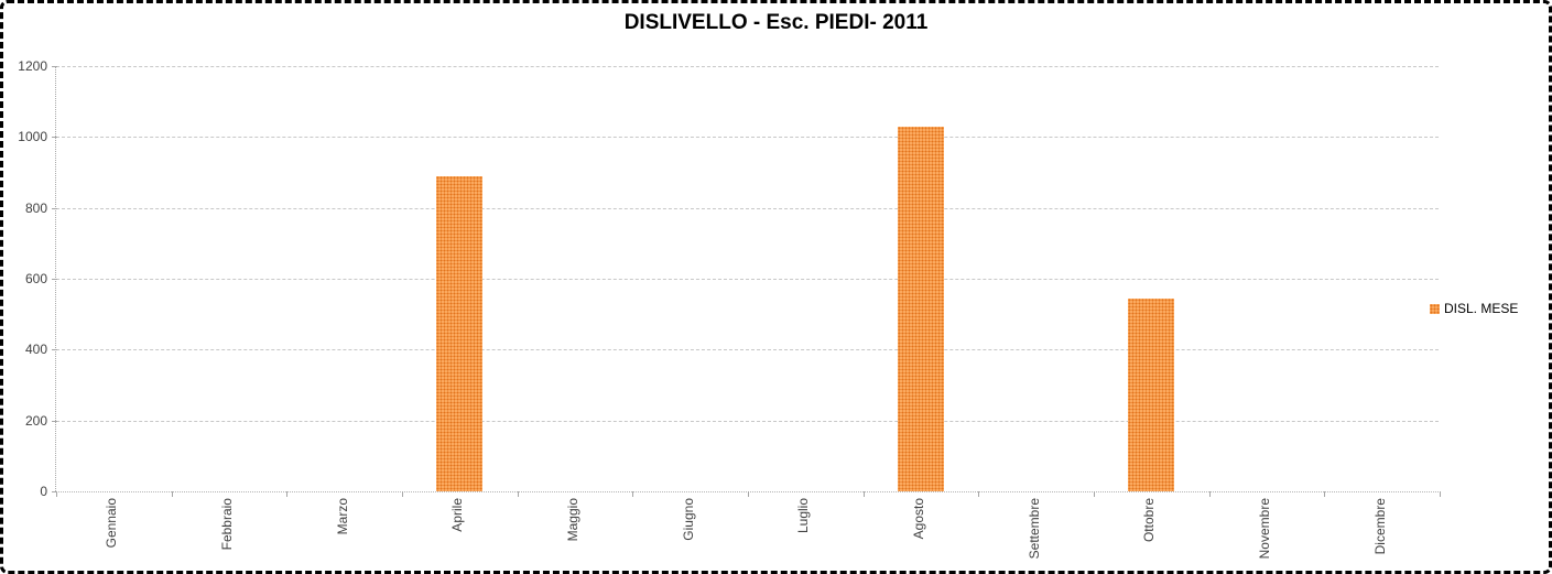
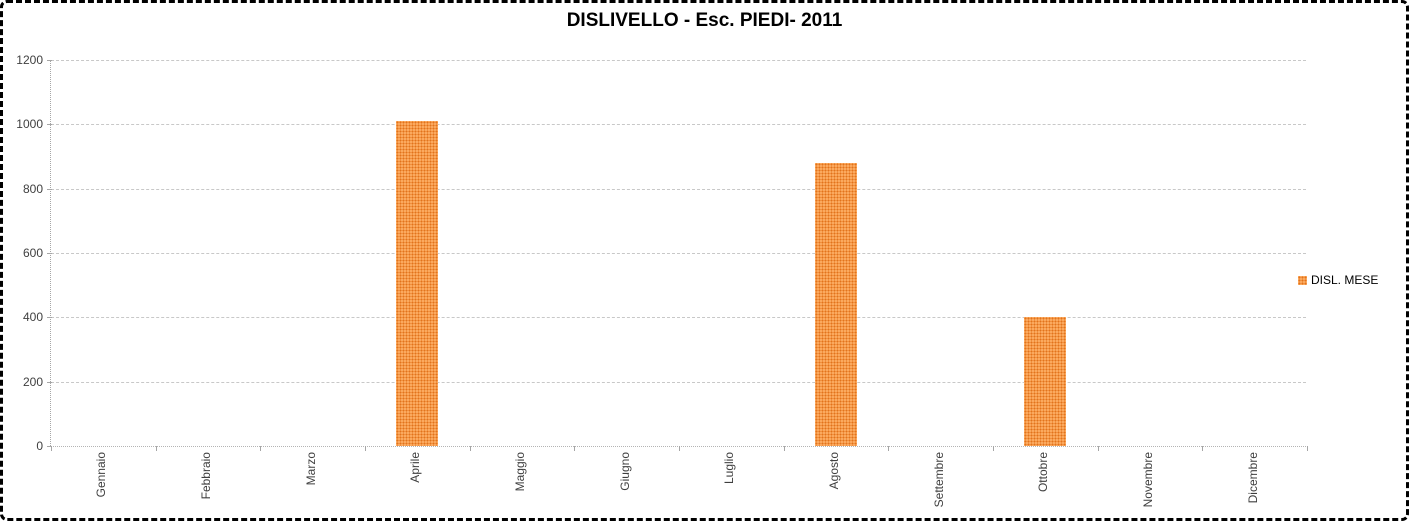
Aprile: 890 -> 1010
Agosto: 1030 -> 880
Ottobre: 540 -> 400
